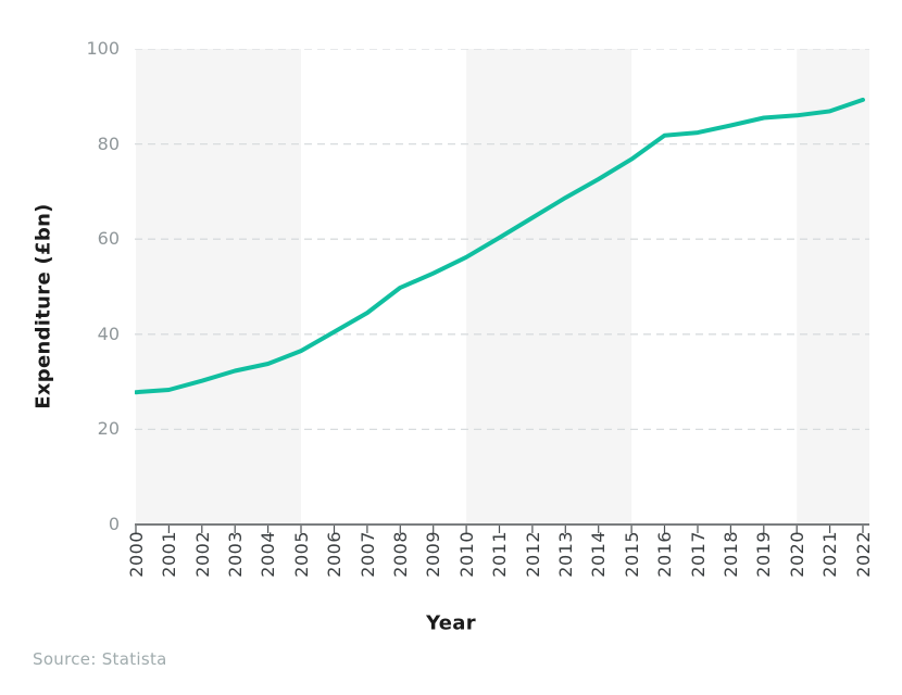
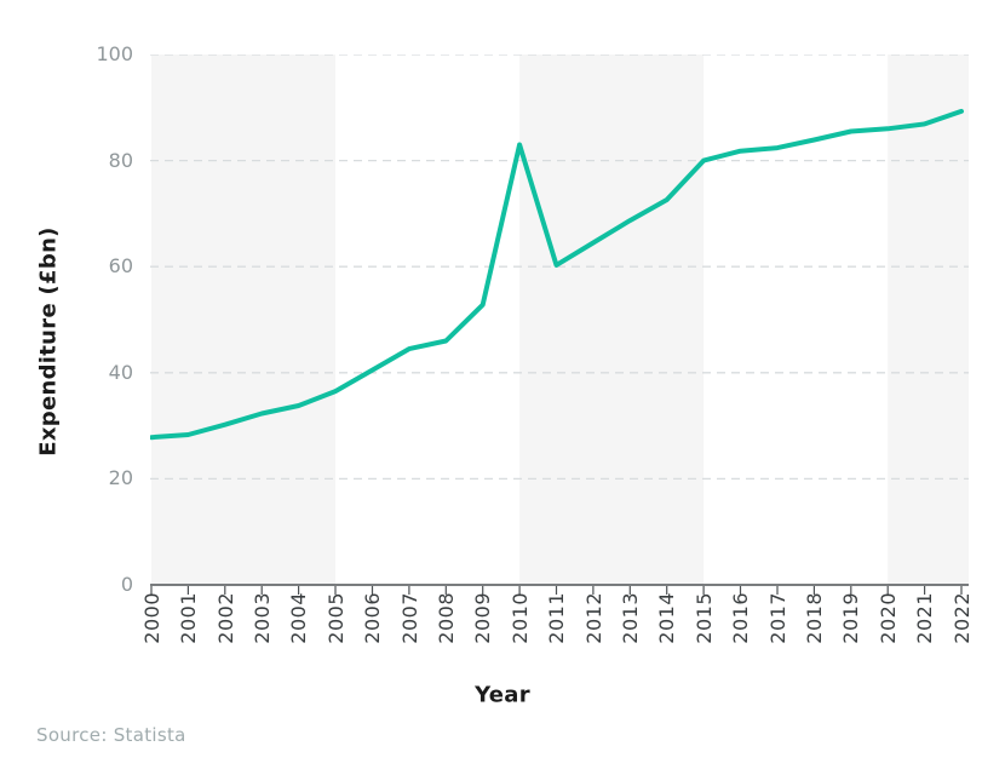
2008: 50 -> 46
2010: 56 -> 83
2015: 77 -> 80
